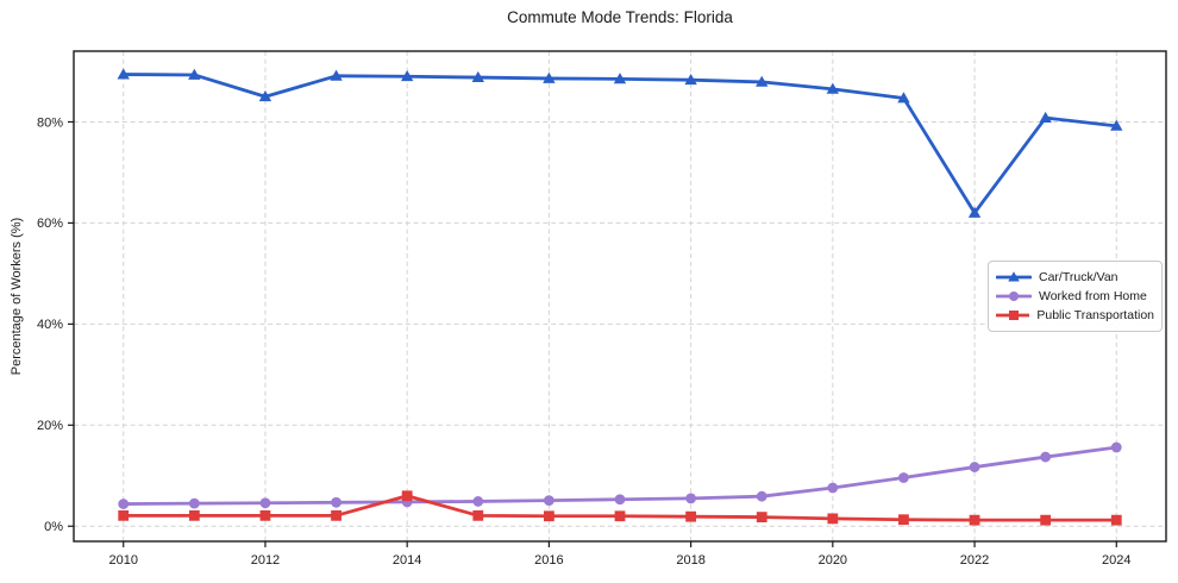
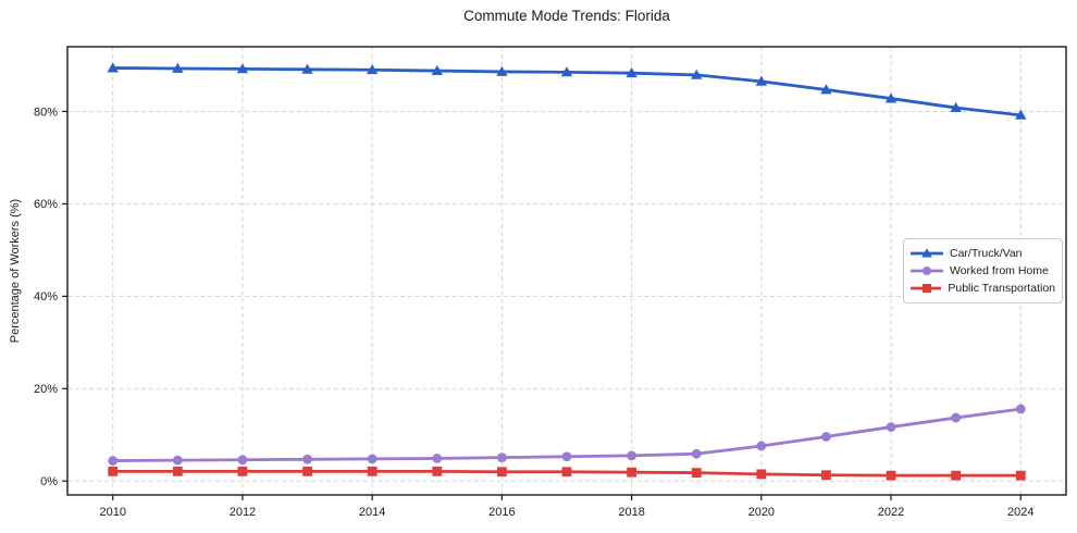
Car/Truck/Van/2012: 85% -> 89%
Public Transportation/2014: 6% -> 2%
Car/Truck/Van/2022: 62% -> 83%
